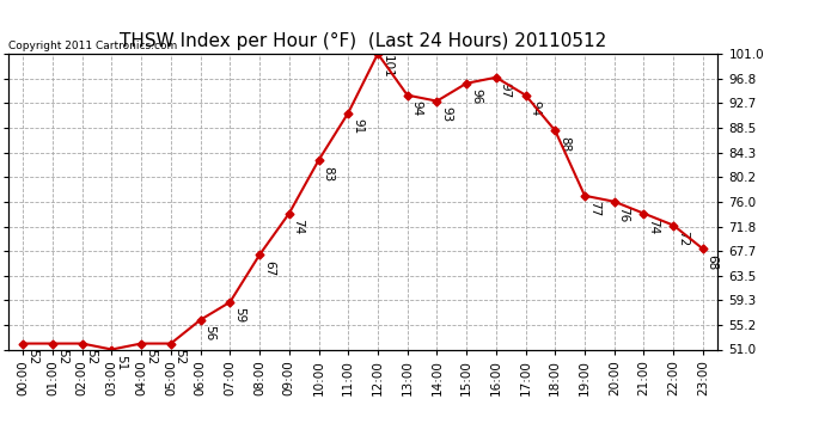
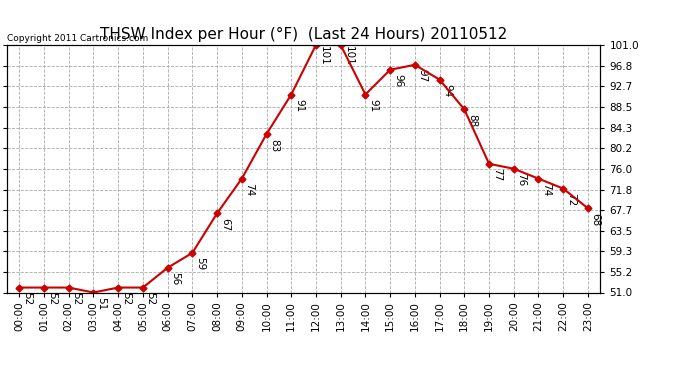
13:00: 94 -> 101
14:00: 93 -> 91
